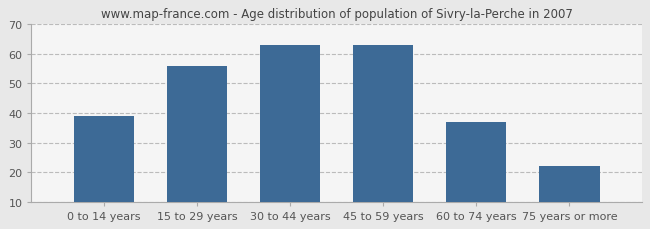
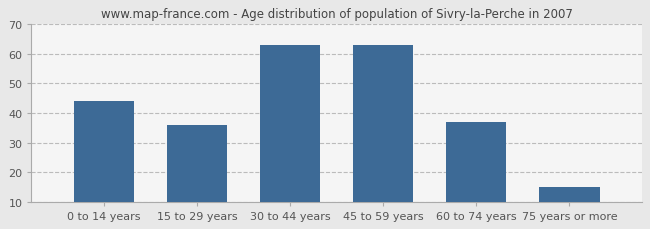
0 to 14 years: 39 -> 44
15 to 29 years: 56 -> 36
75 years or more: 22 -> 15
